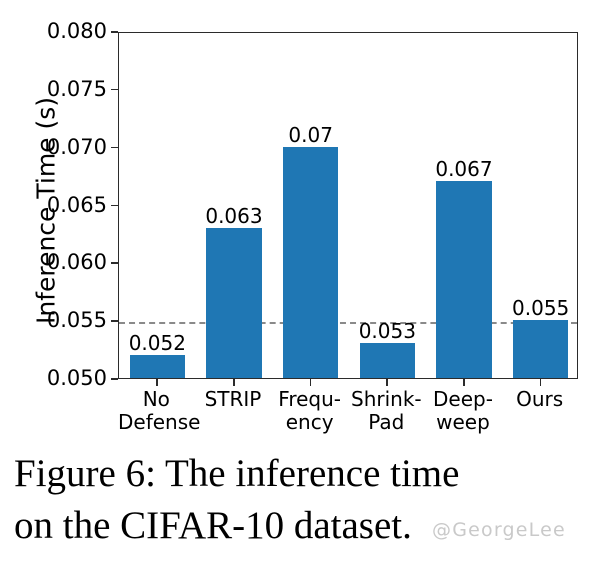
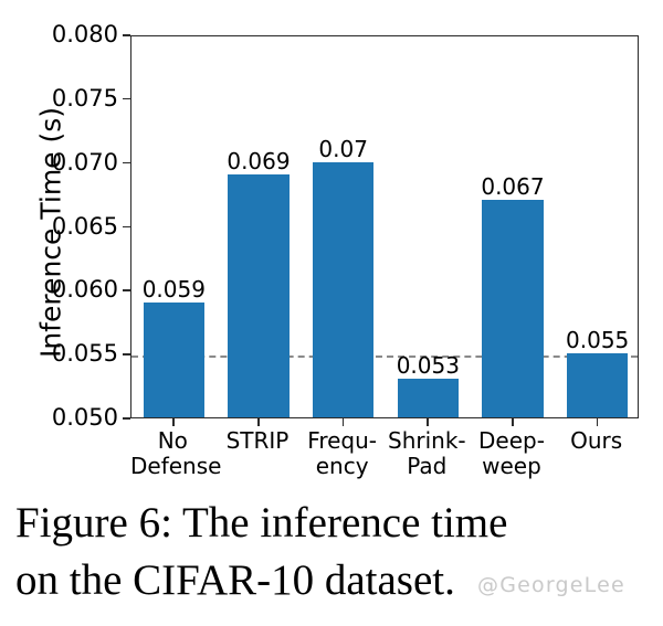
No Defense: 0.052 -> 0.059
STRIP: 0.063 -> 0.069
